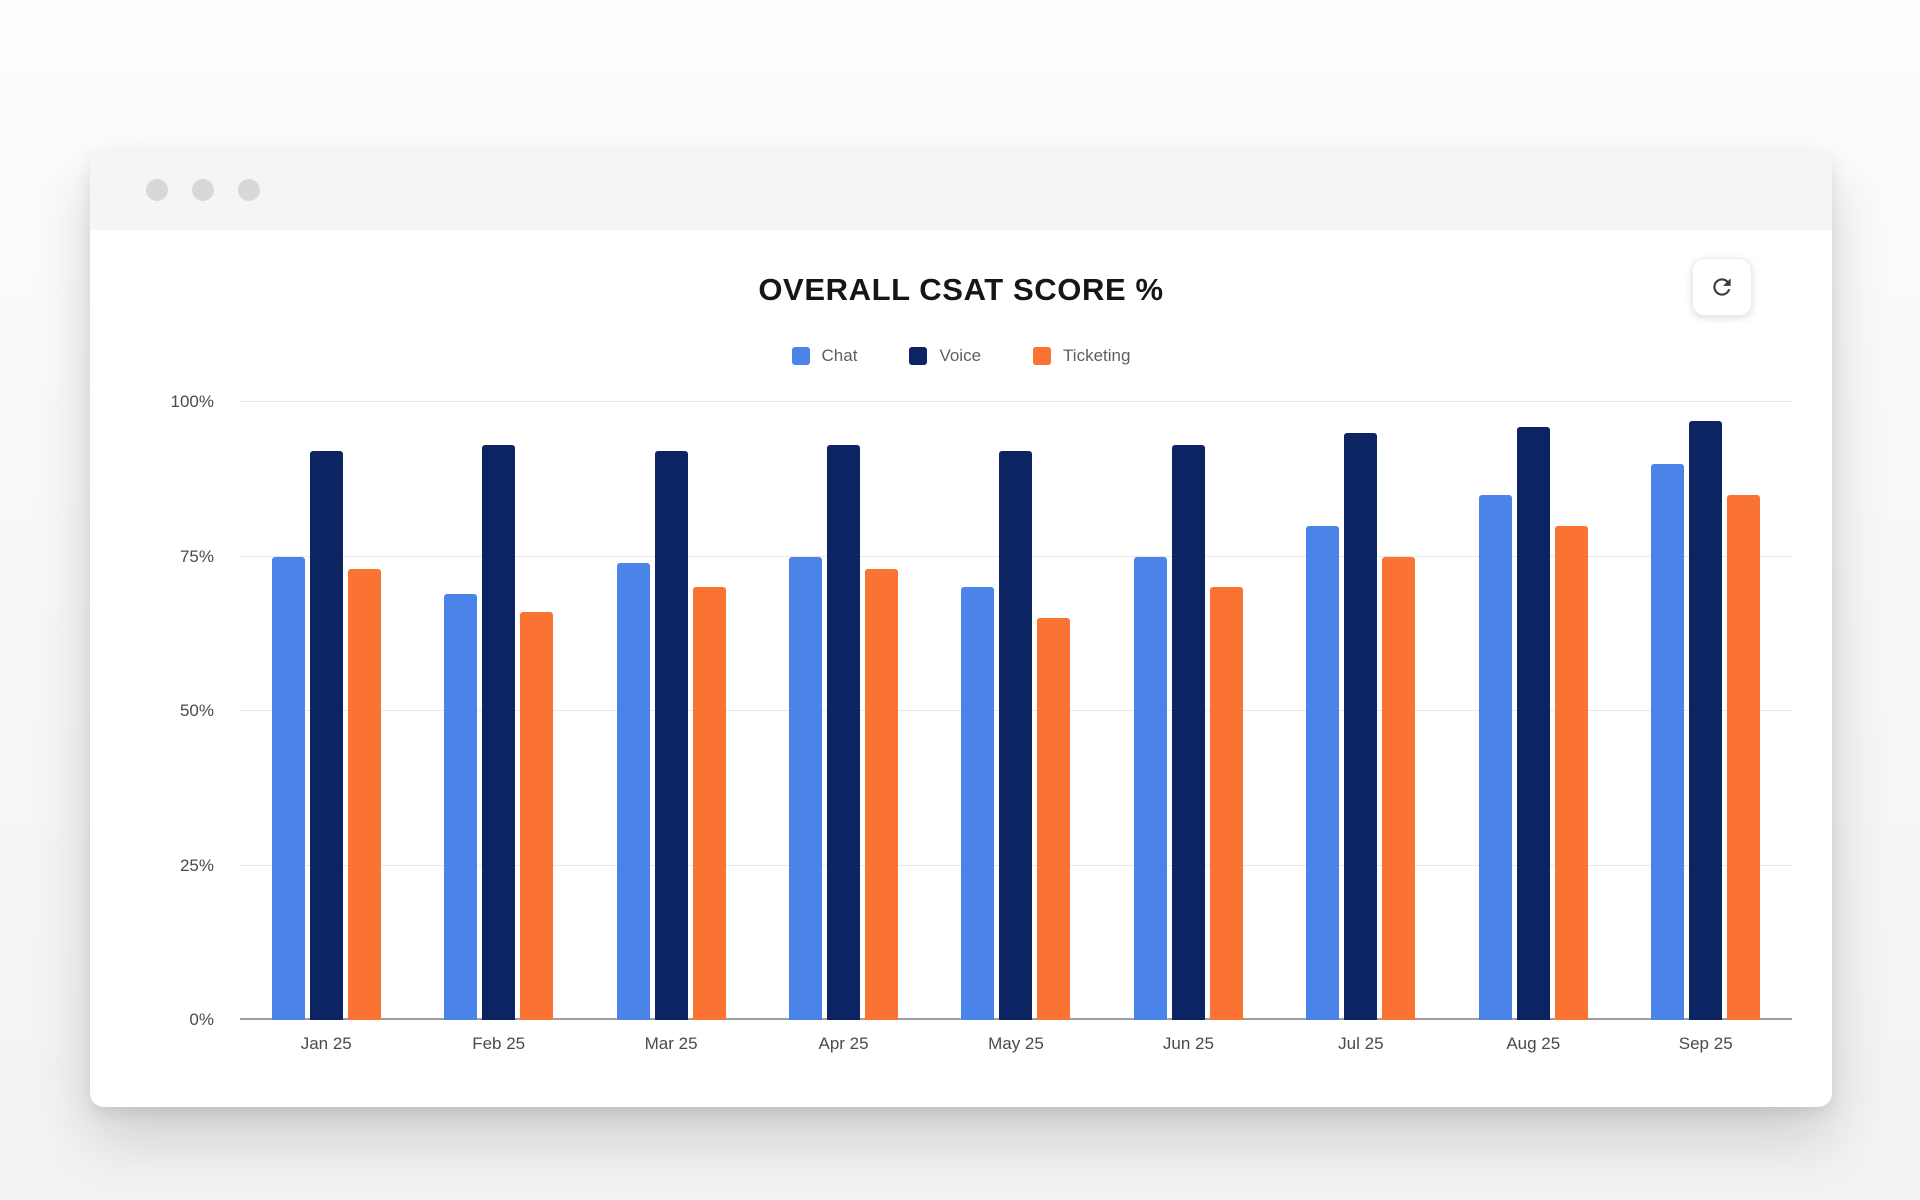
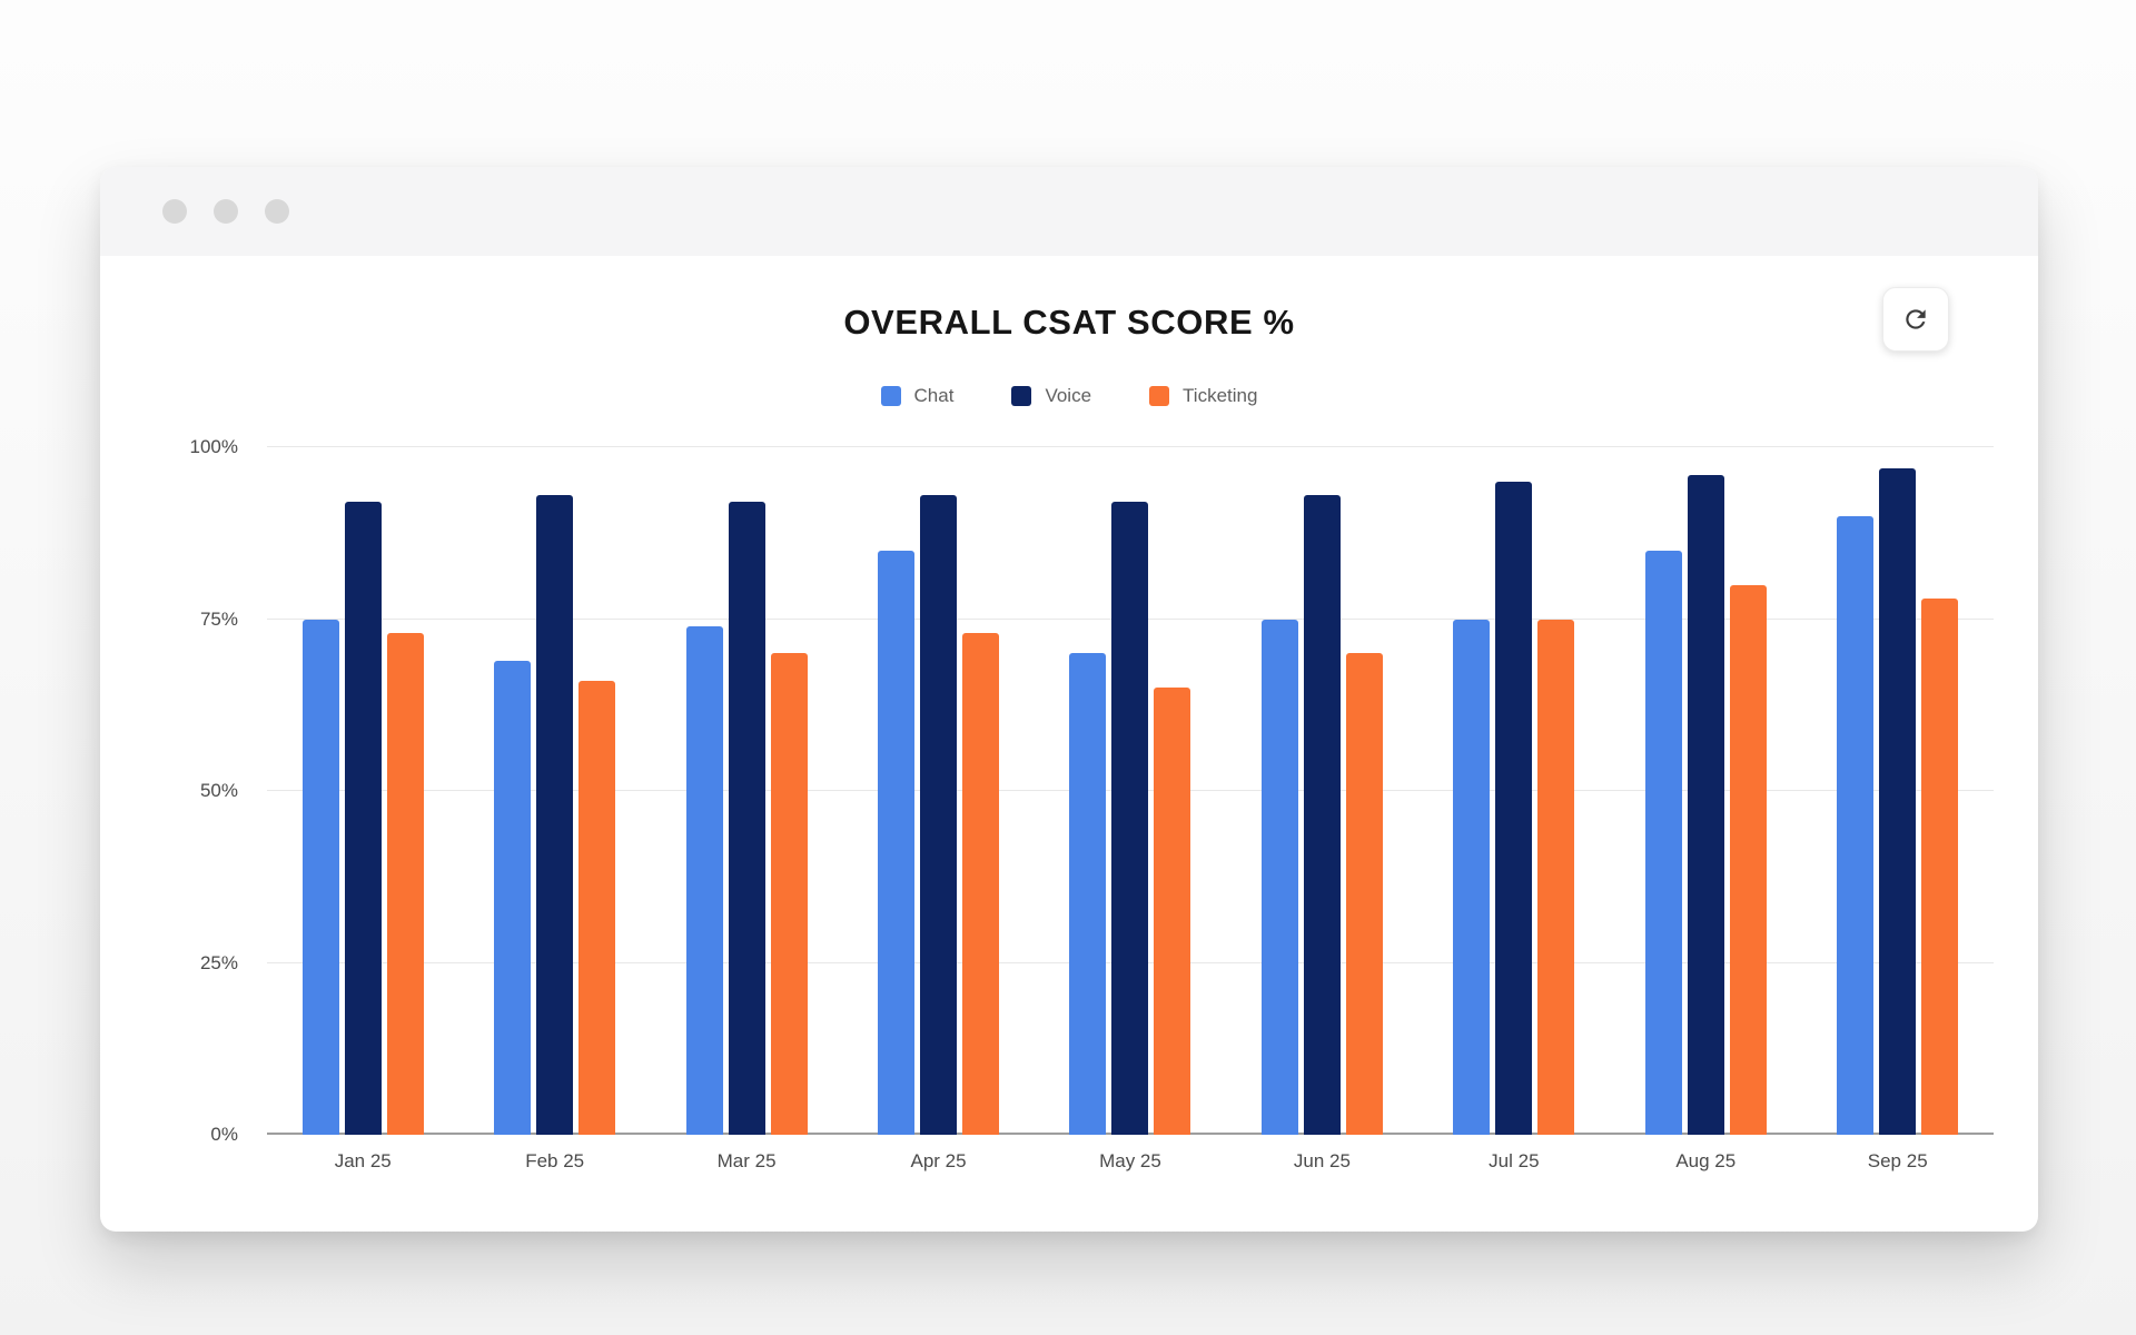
Chat/Apr 25: 75% -> 85%
Chat/Jul 25: 80% -> 75%
Ticketing/Sep 25: 85% -> 78%
